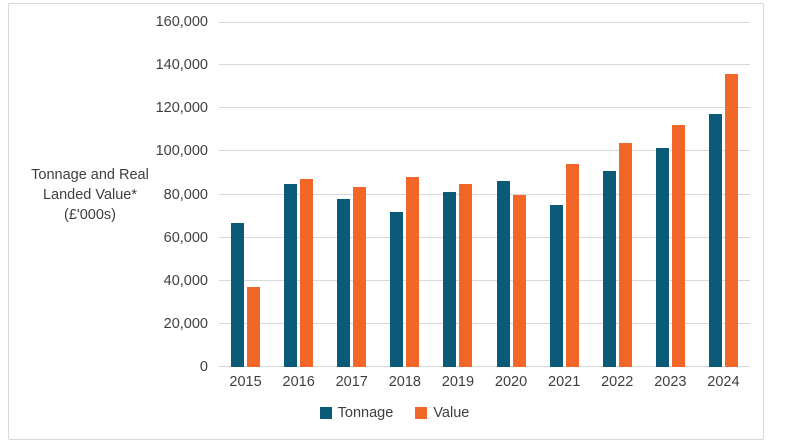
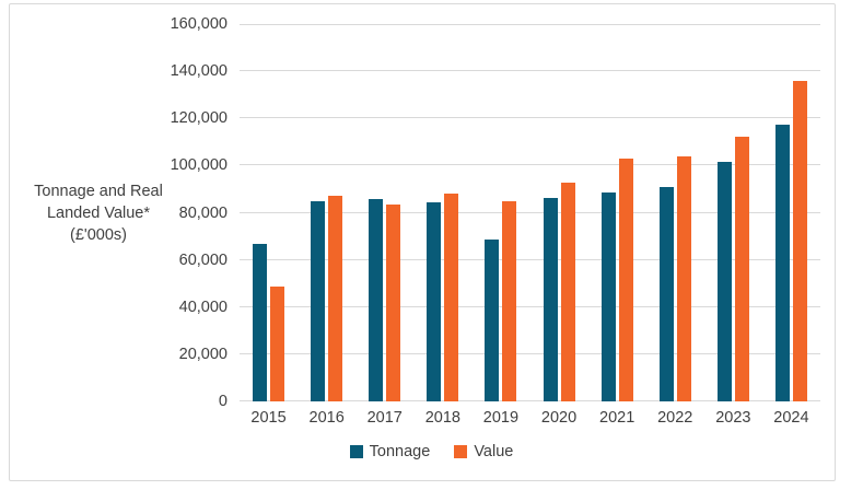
Value/2015: 37000 -> 48000
Tonnage/2017: 78000 -> 86000
Tonnage/2018: 72000 -> 84000
Tonnage/2019: 81000 -> 69000
Value/2020: 80000 -> 93000
Tonnage/2021: 75000 -> 88000
Value/2021: 94000 -> 103000
